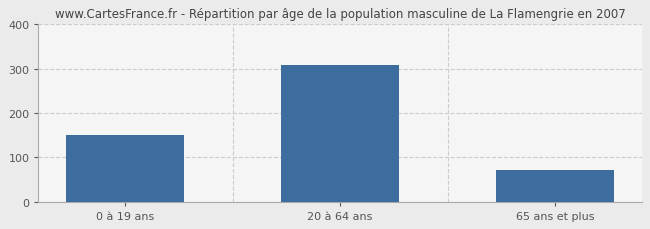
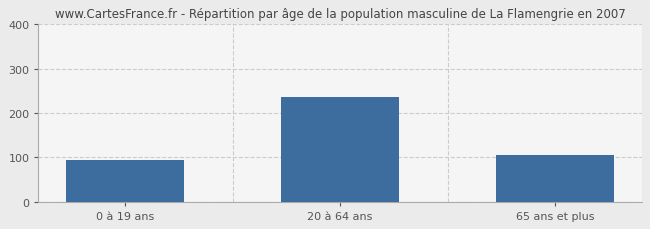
0 à 19 ans: 150 -> 95
20 à 64 ans: 308 -> 235
65 ans et plus: 72 -> 105
